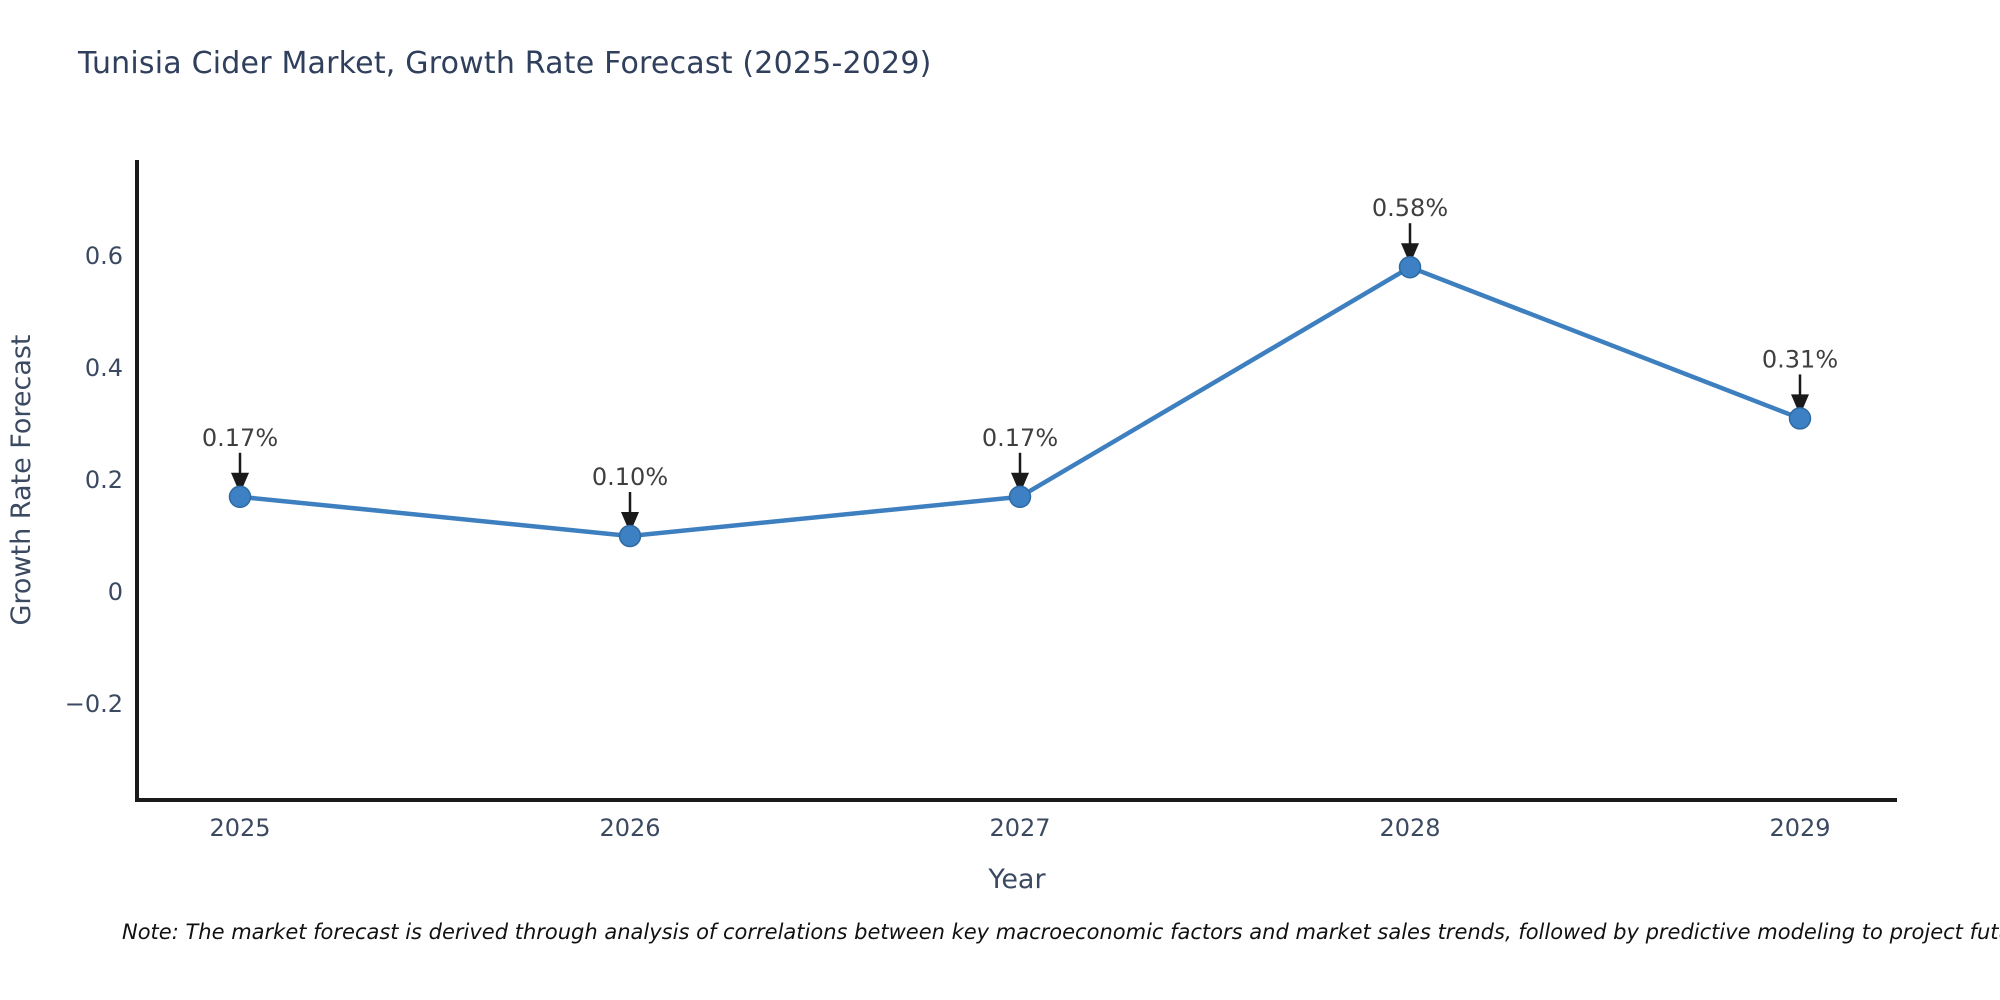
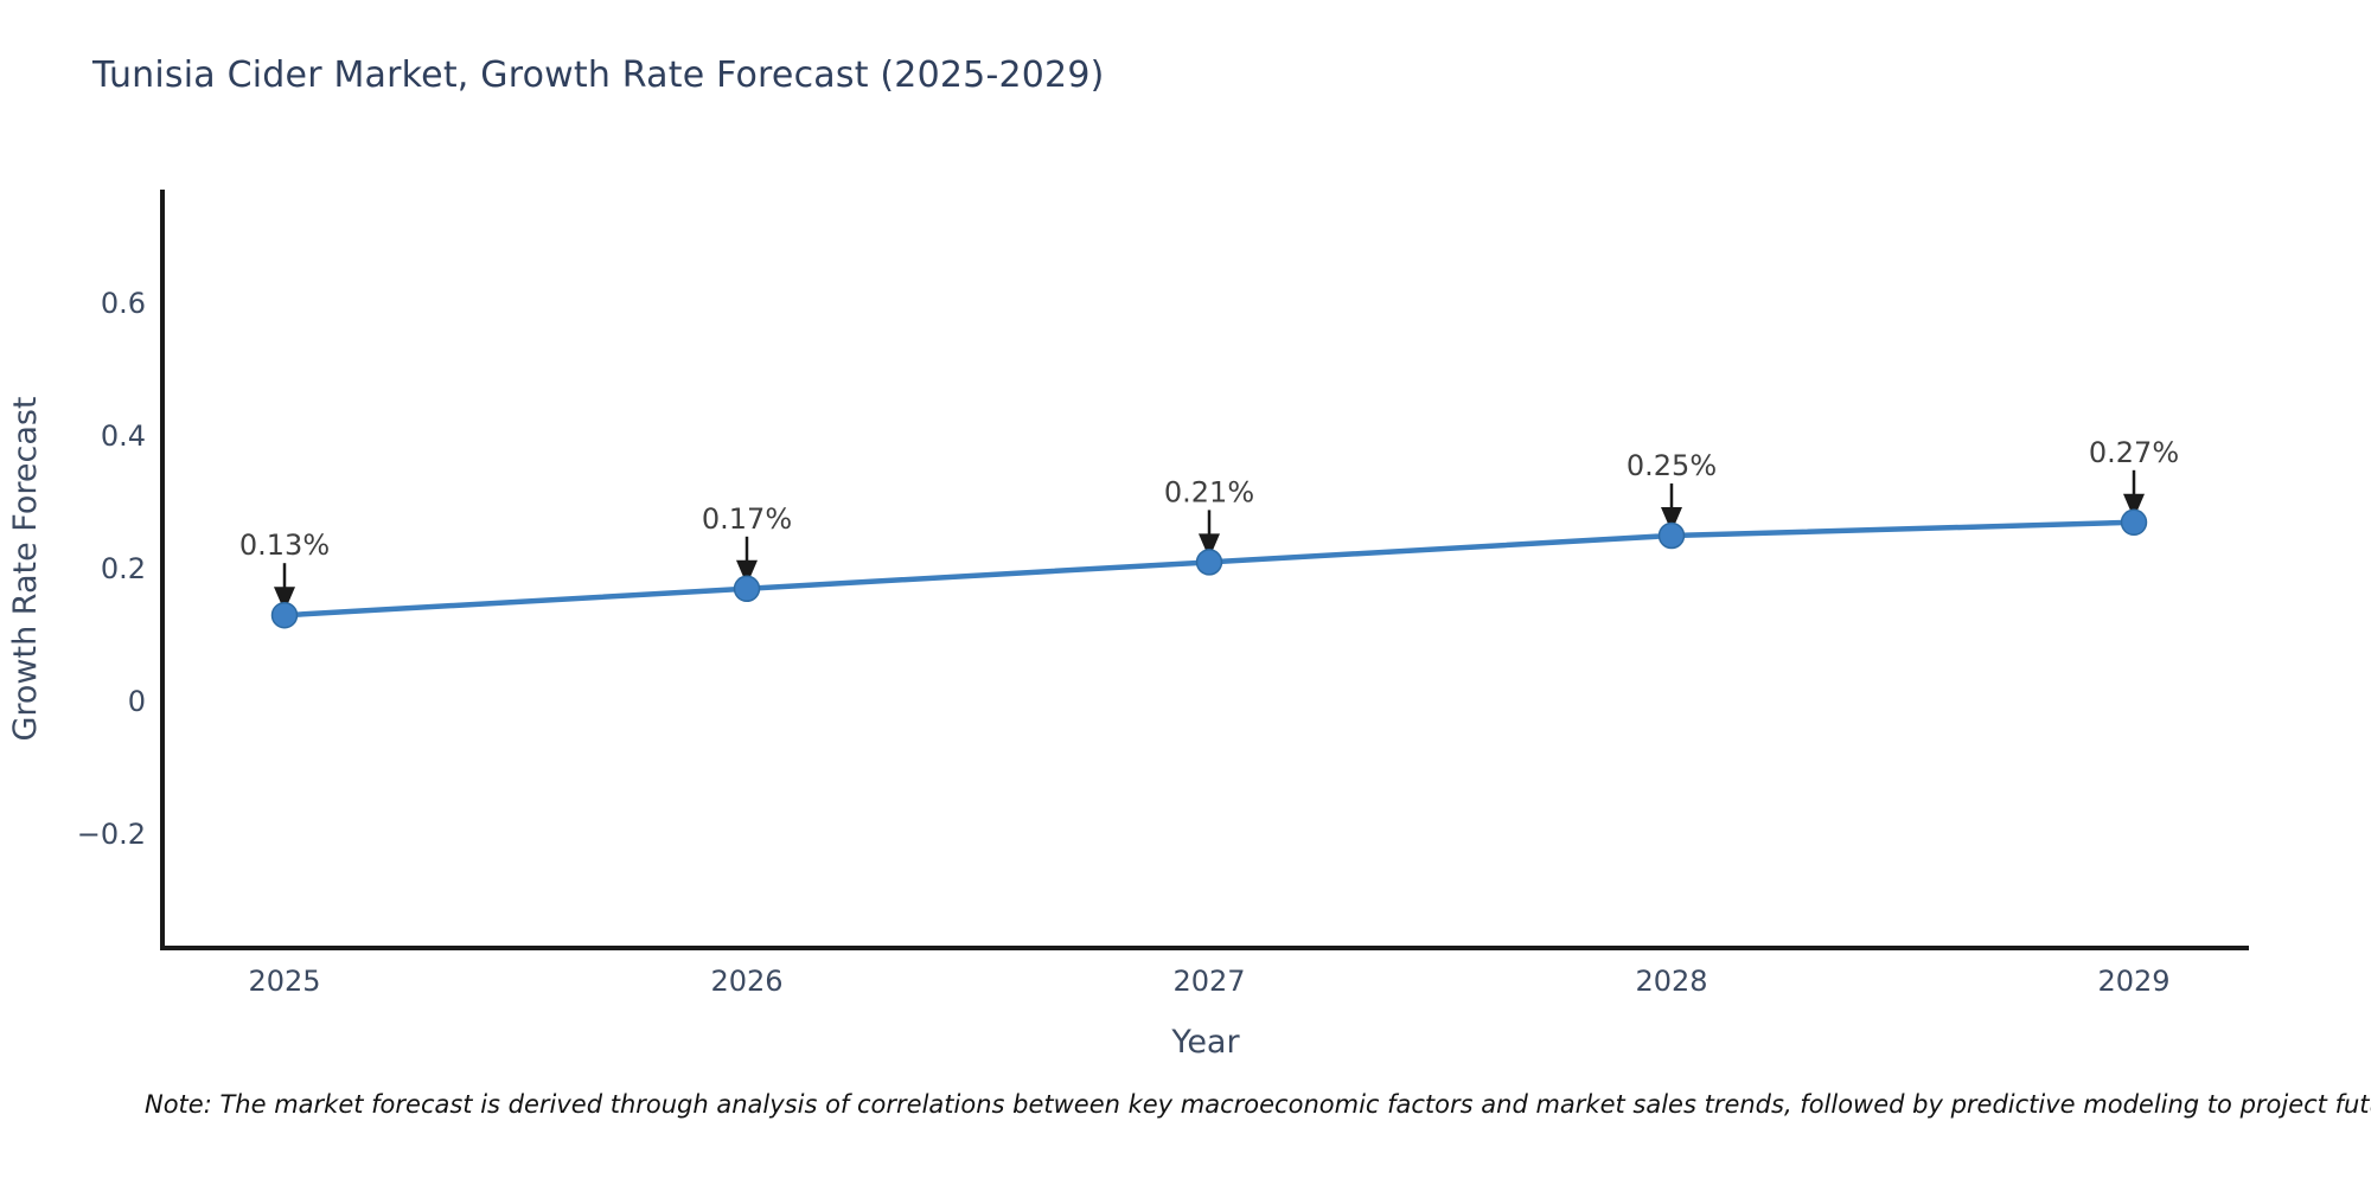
2025: 0.17% -> 0.13%
2026: 0.10% -> 0.17%
2027: 0.17% -> 0.21%
2028: 0.58% -> 0.25%
2029: 0.31% -> 0.27%
